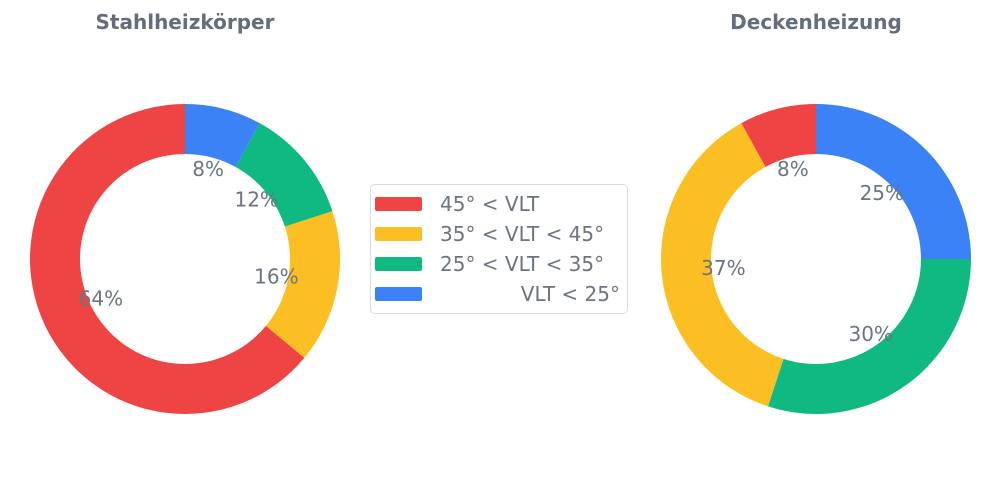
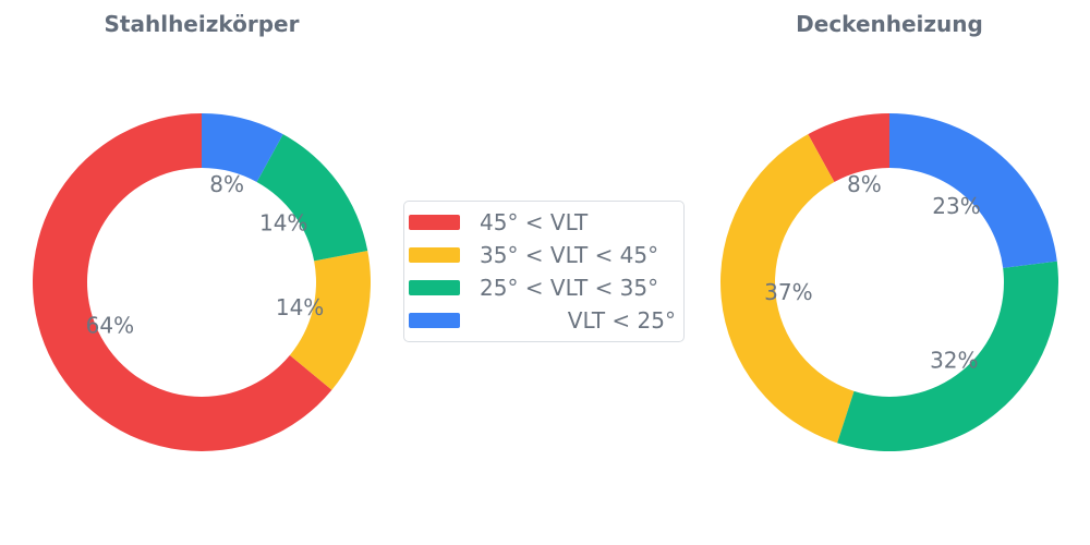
Stahlheizkörper/35° < VLT < 45°: 16% -> 14%
Stahlheizkörper/25° < VLT < 35°: 12% -> 14%
Deckenheizung/25° < VLT < 35°: 30% -> 32%
Deckenheizung/VLT < 25°: 25% -> 23%
